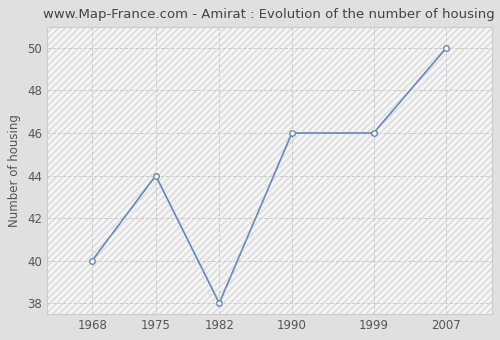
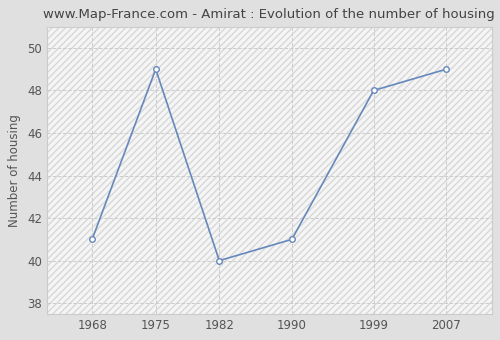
1968: 40 -> 41
1975: 44 -> 49
1982: 38 -> 40
1990: 46 -> 41
1999: 46 -> 48
2007: 50 -> 49
